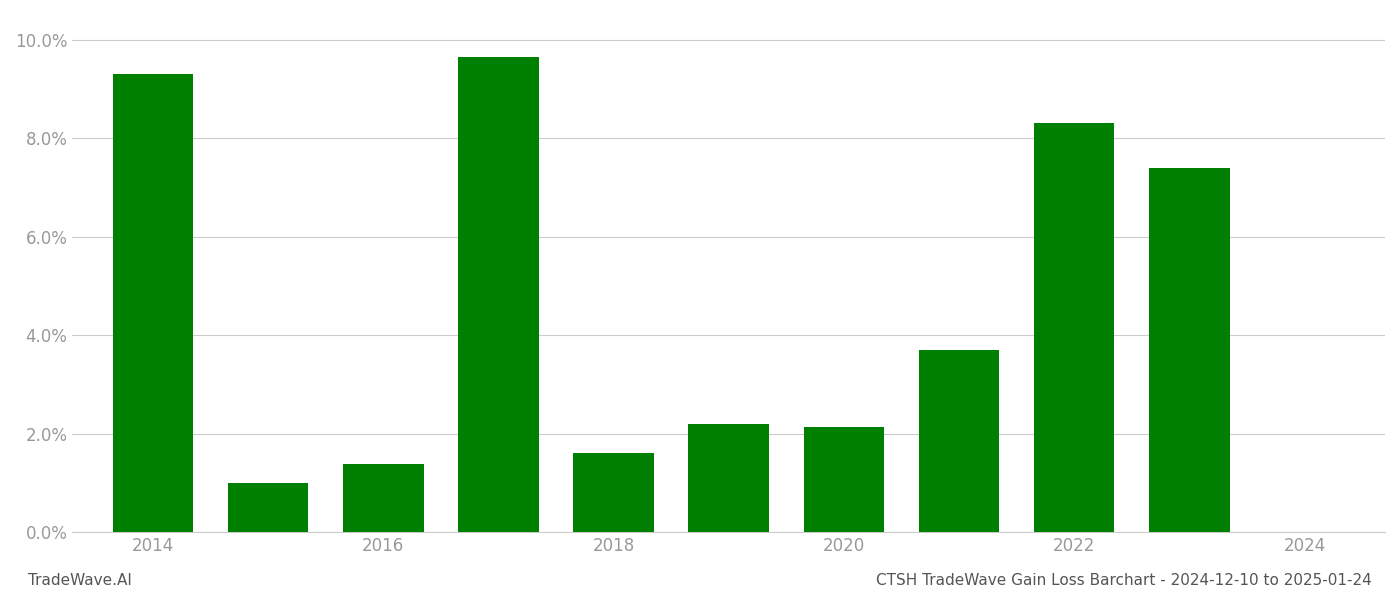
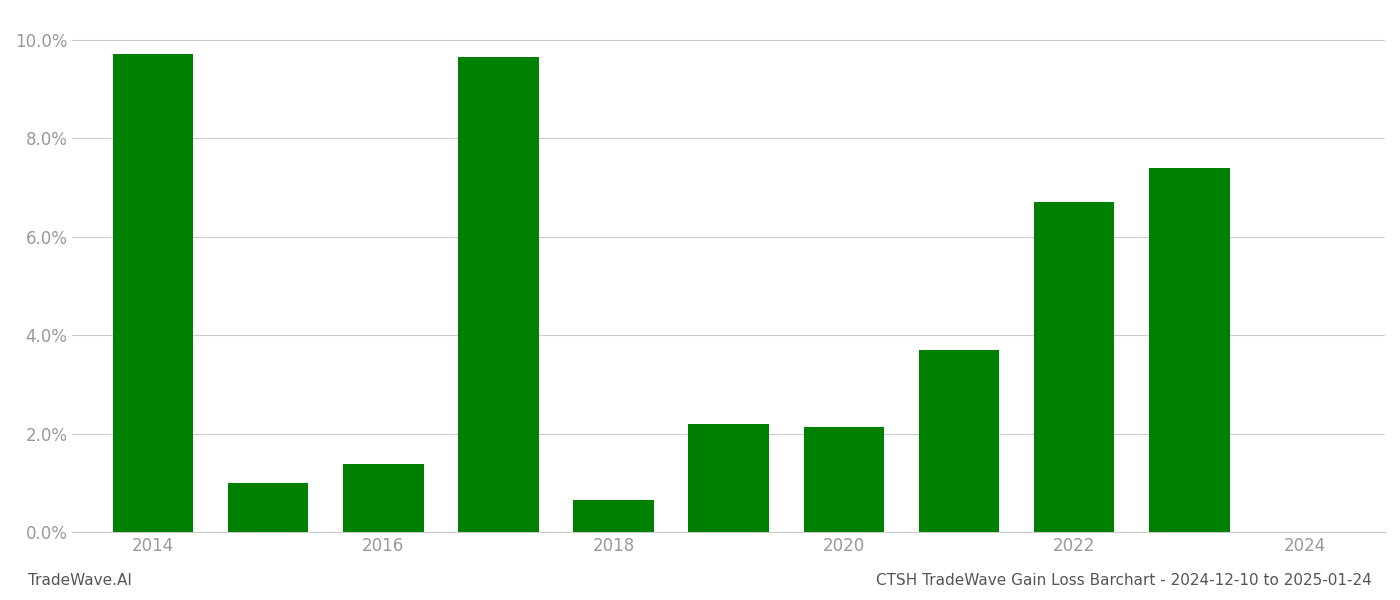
2014: 9.30% -> 9.70%
2018: 1.60% -> 0.65%
2022: 8.30% -> 6.70%
